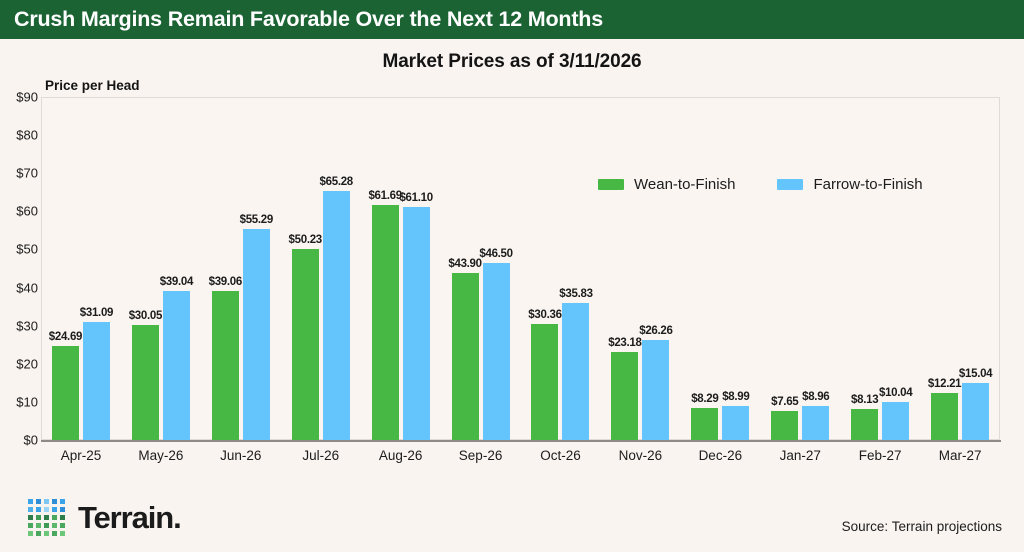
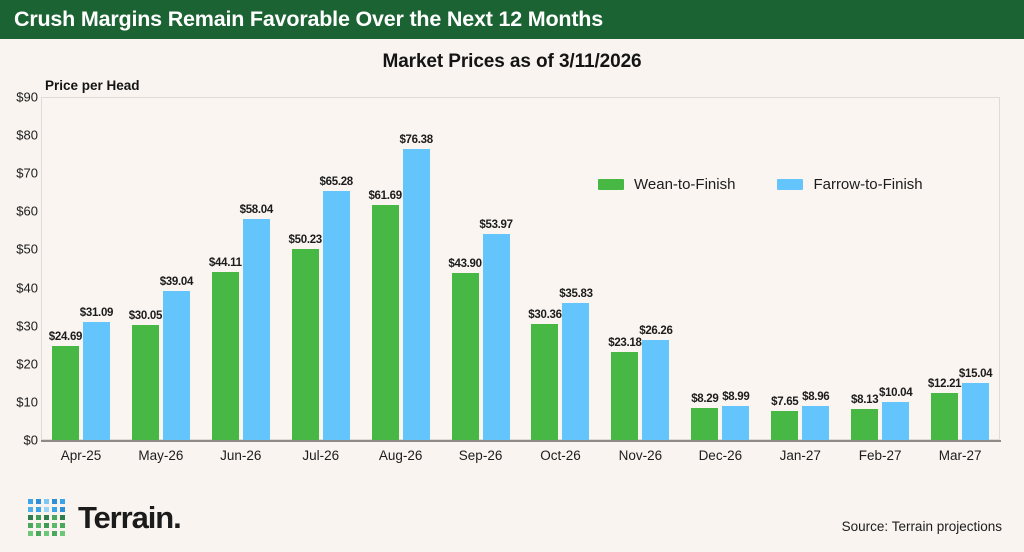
Wean-to-Finish/Jun-26: $39.06 -> $44.11
Farrow-to-Finish/Jun-26: $55.29 -> $58.04
Farrow-to-Finish/Aug-26: $61.10 -> $76.38
Farrow-to-Finish/Sep-26: $46.50 -> $53.97
